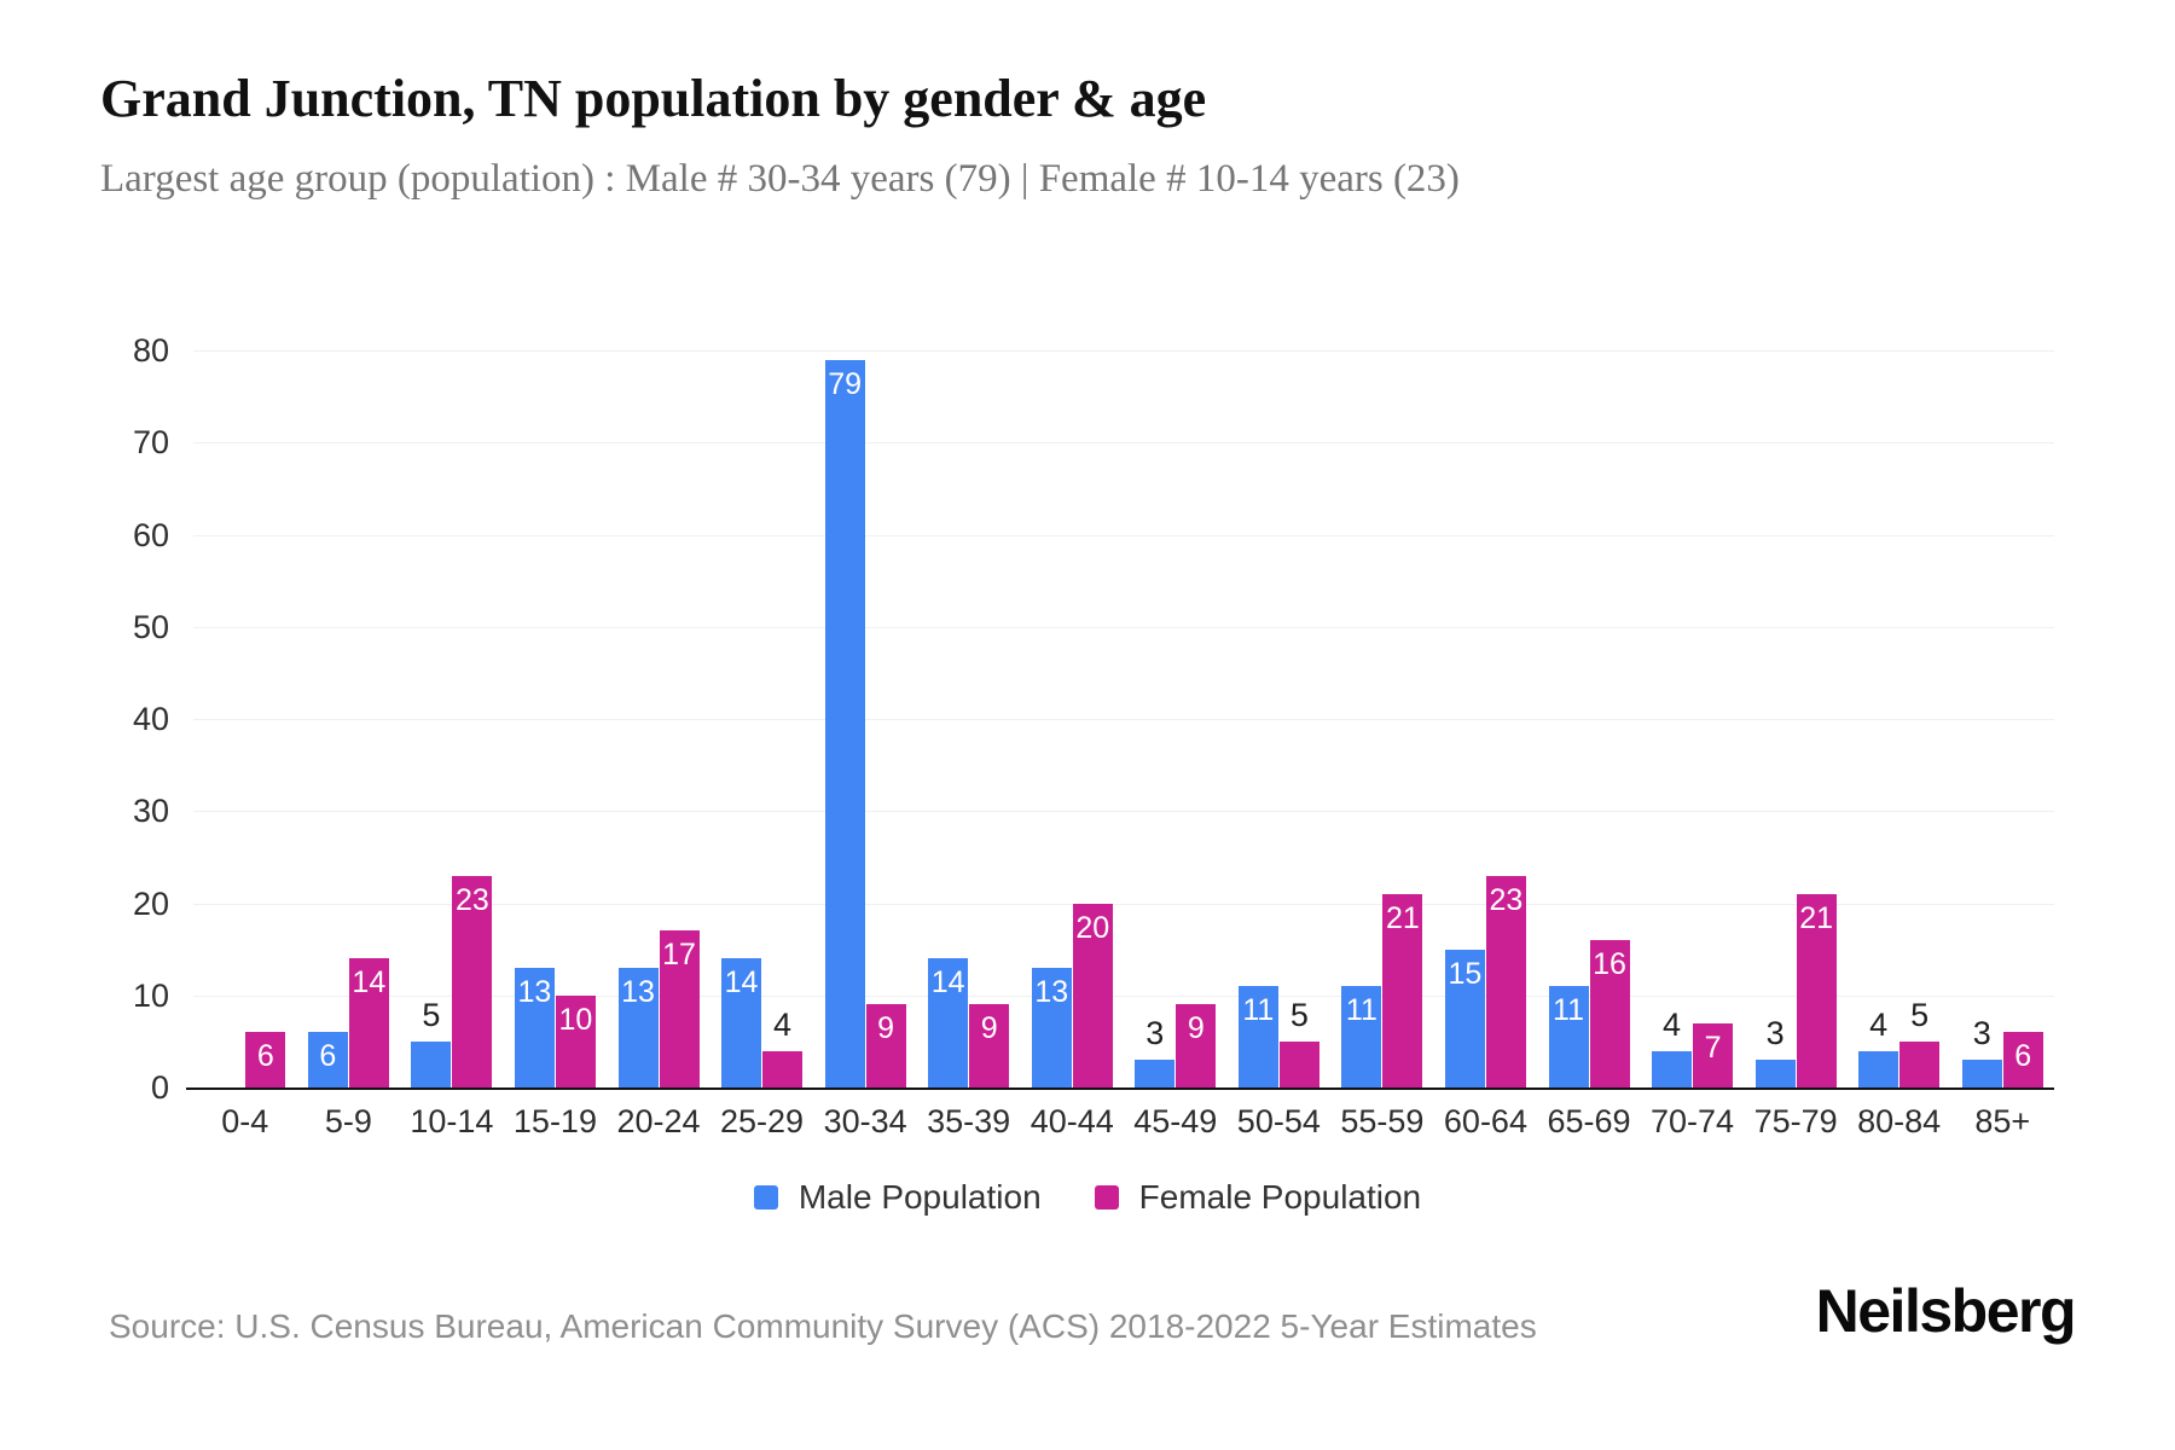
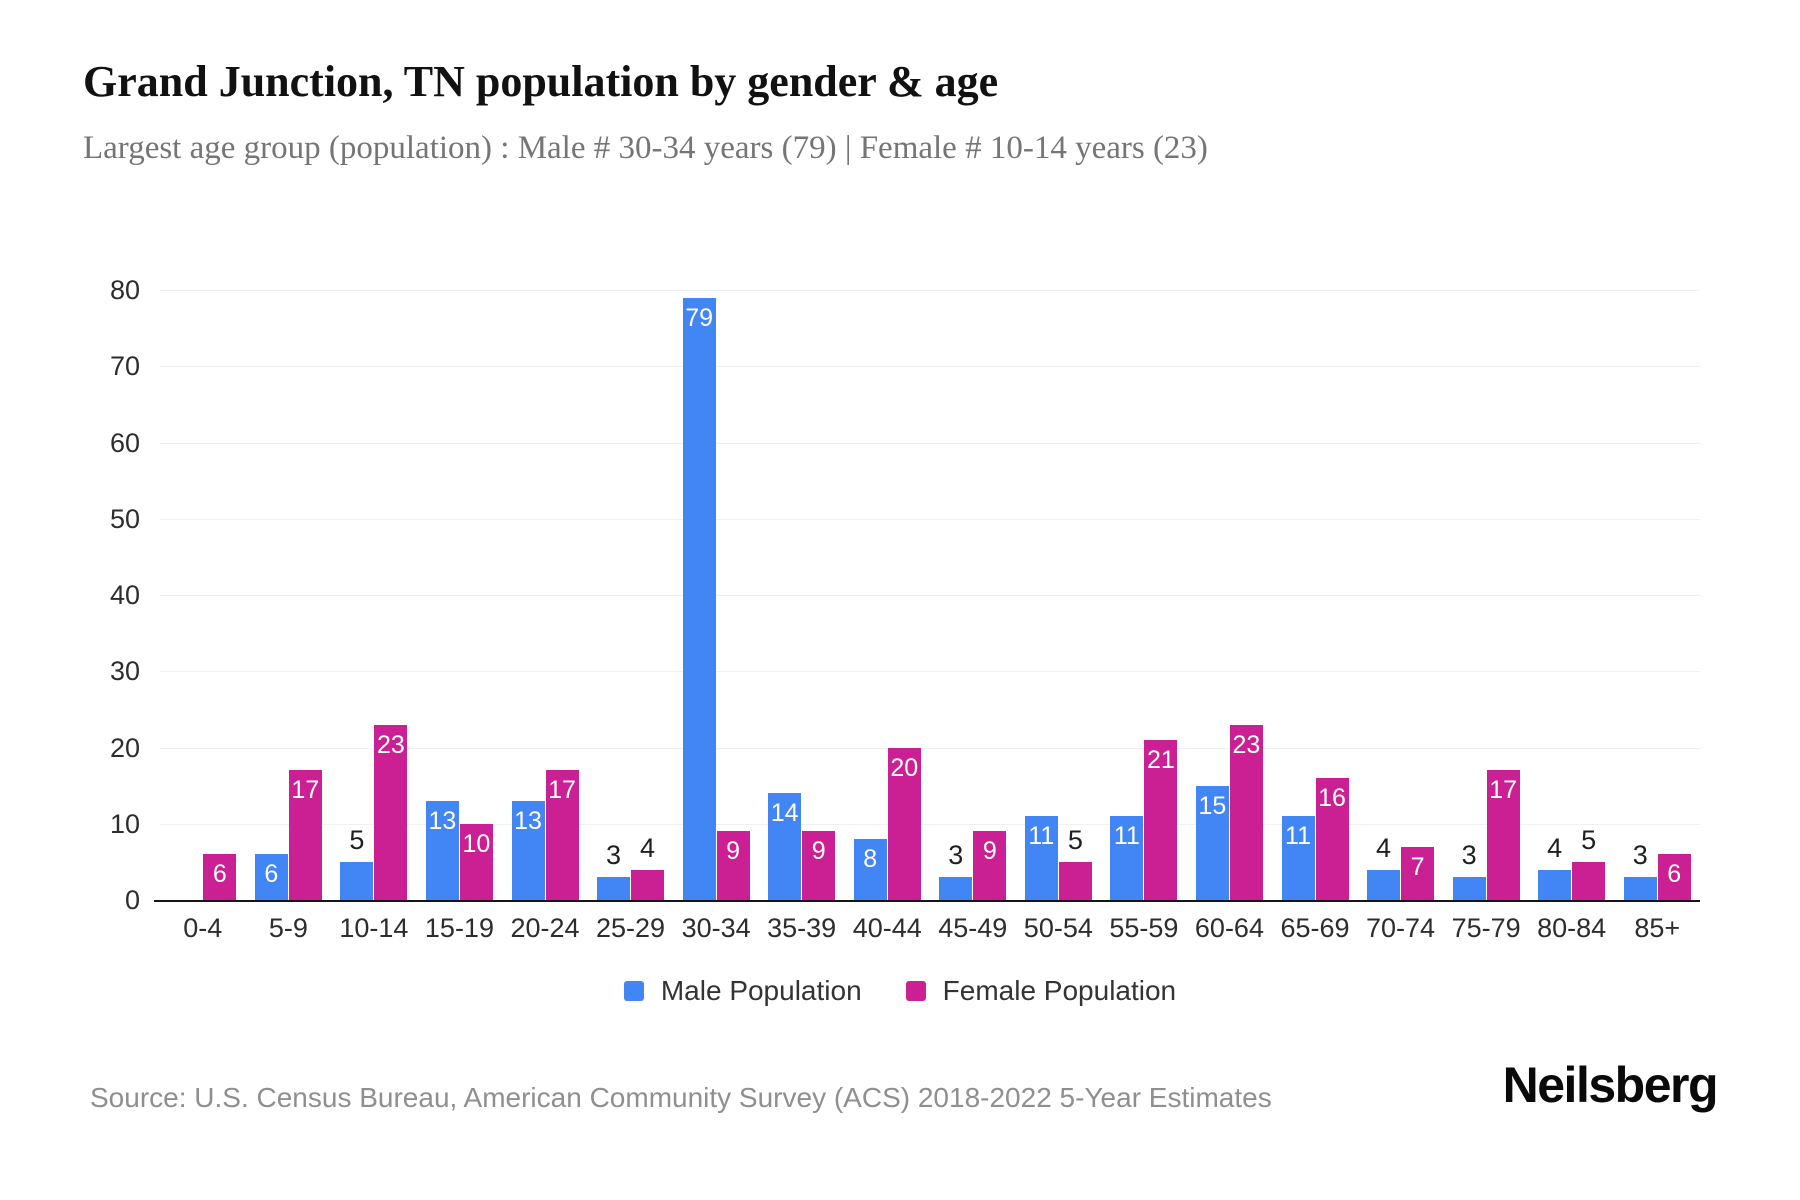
Female Population/5-9: 14 -> 17
Male Population/25-29: 14 -> 3
Male Population/40-44: 13 -> 8
Female Population/75-79: 21 -> 17
